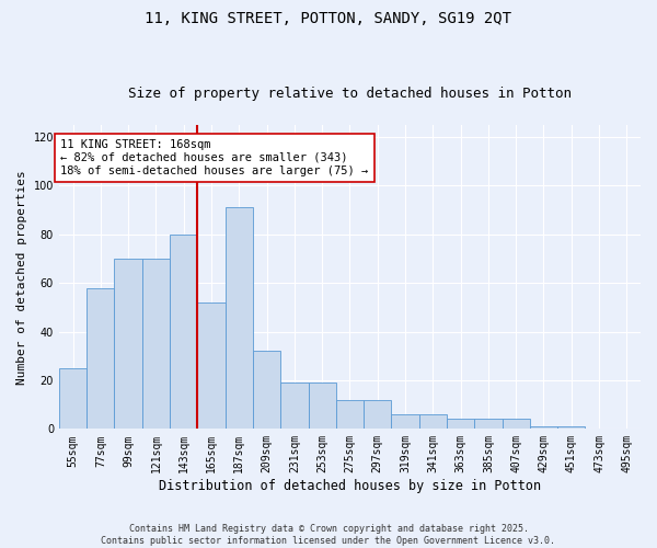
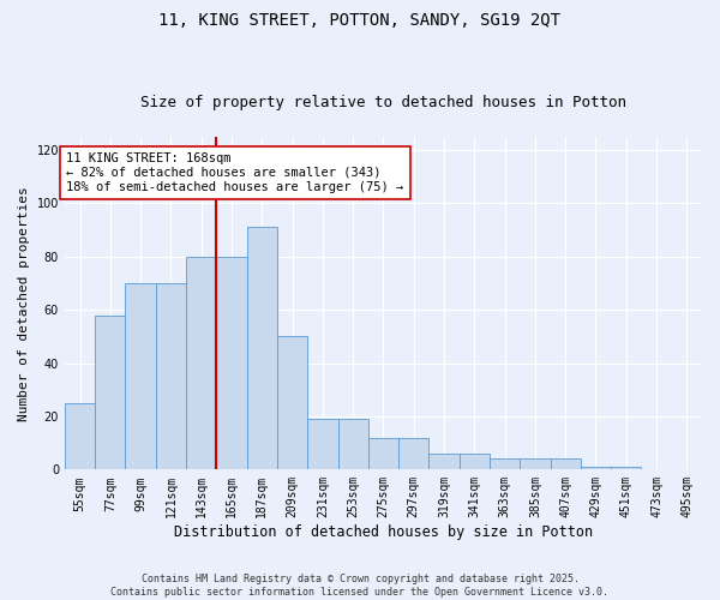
165sqm: 52 -> 80
209sqm: 32 -> 50
